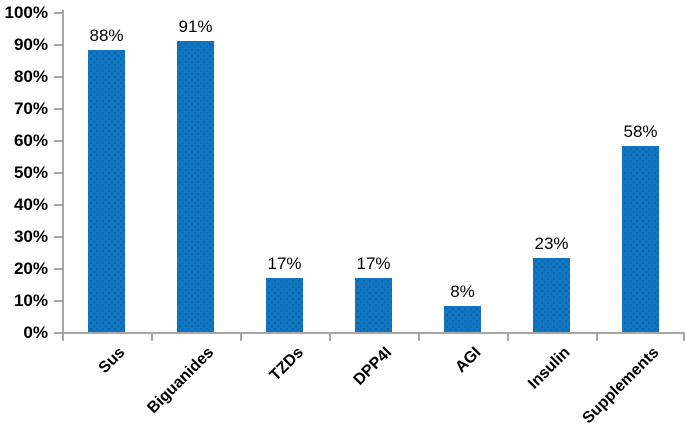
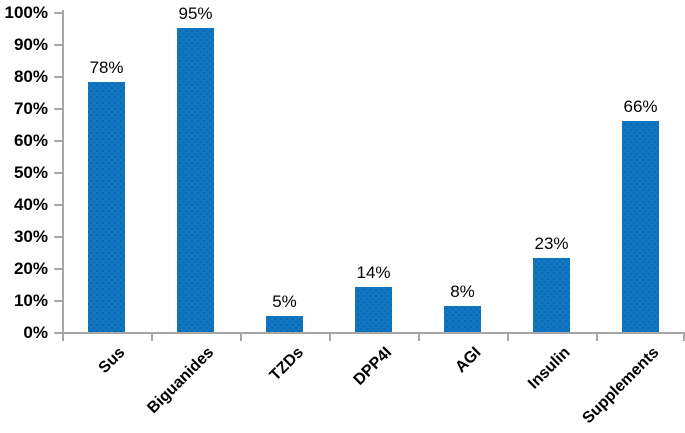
Sus: 88% -> 78%
Biguanides: 91% -> 95%
TZDs: 17% -> 5%
DPP4I: 17% -> 14%
Supplements: 58% -> 66%
